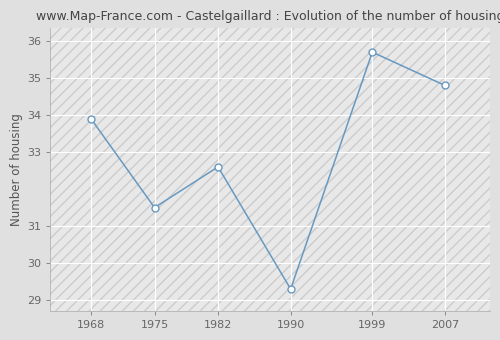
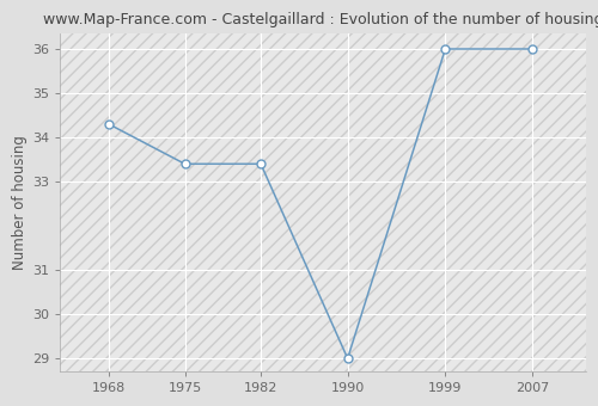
1968: 33.9 -> 34.3
1975: 31.5 -> 33.4
1982: 32.6 -> 33.4
1990: 29.3 -> 29.0
1999: 35.7 -> 36.0
2007: 34.8 -> 36.0
